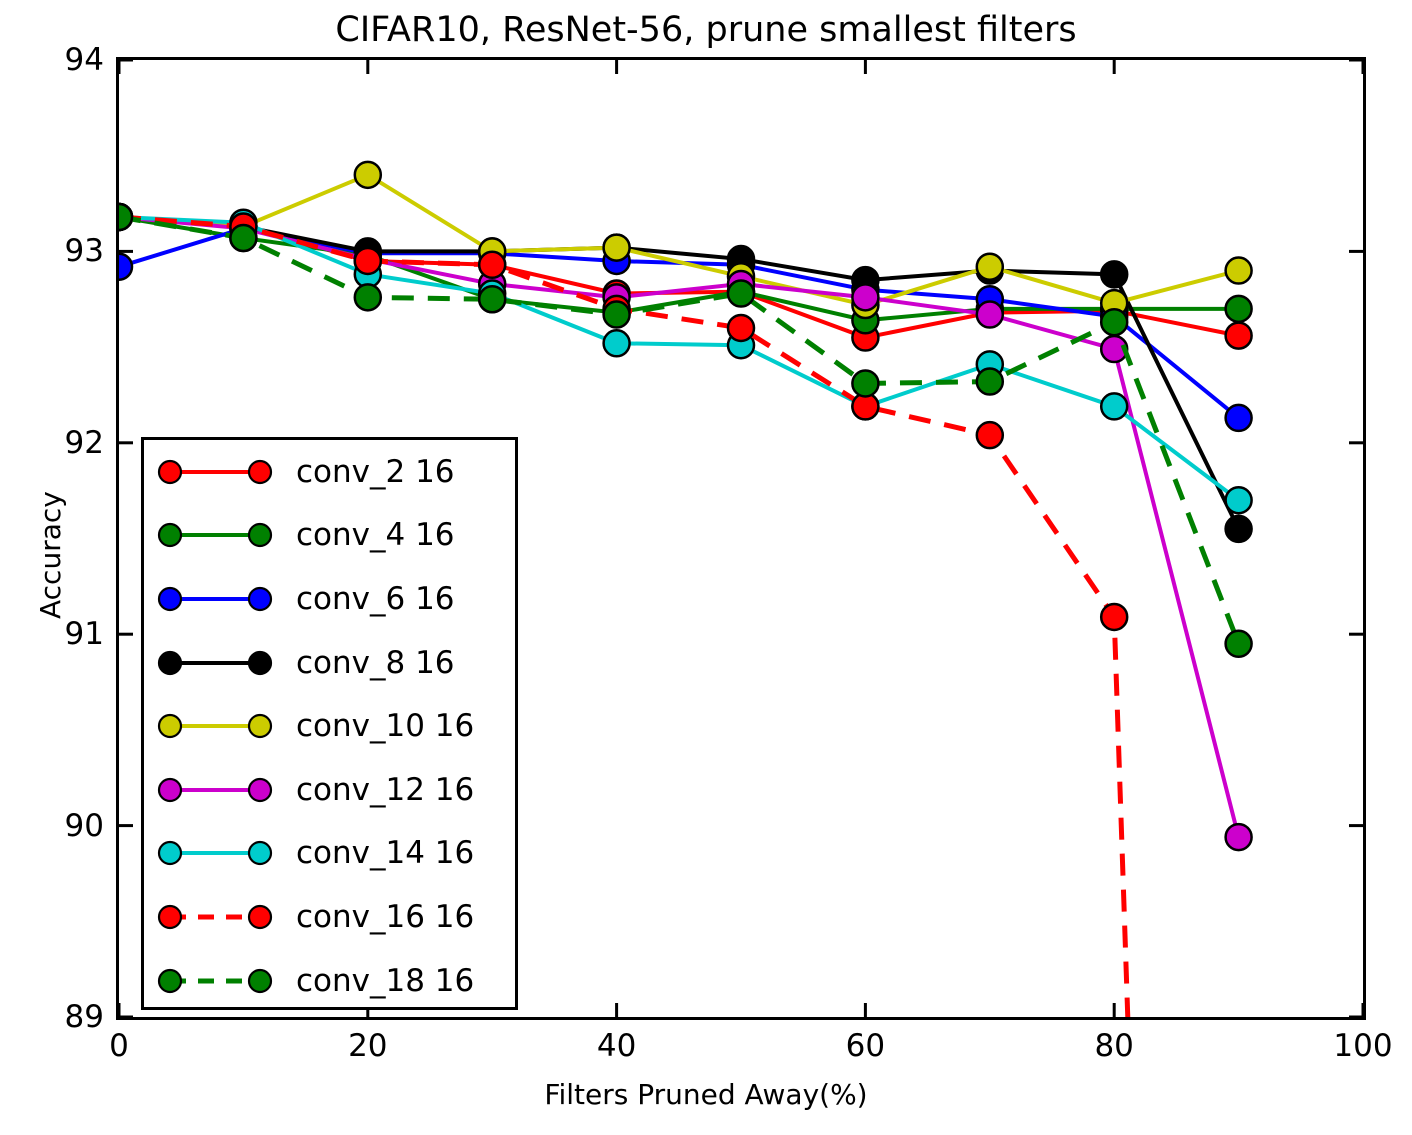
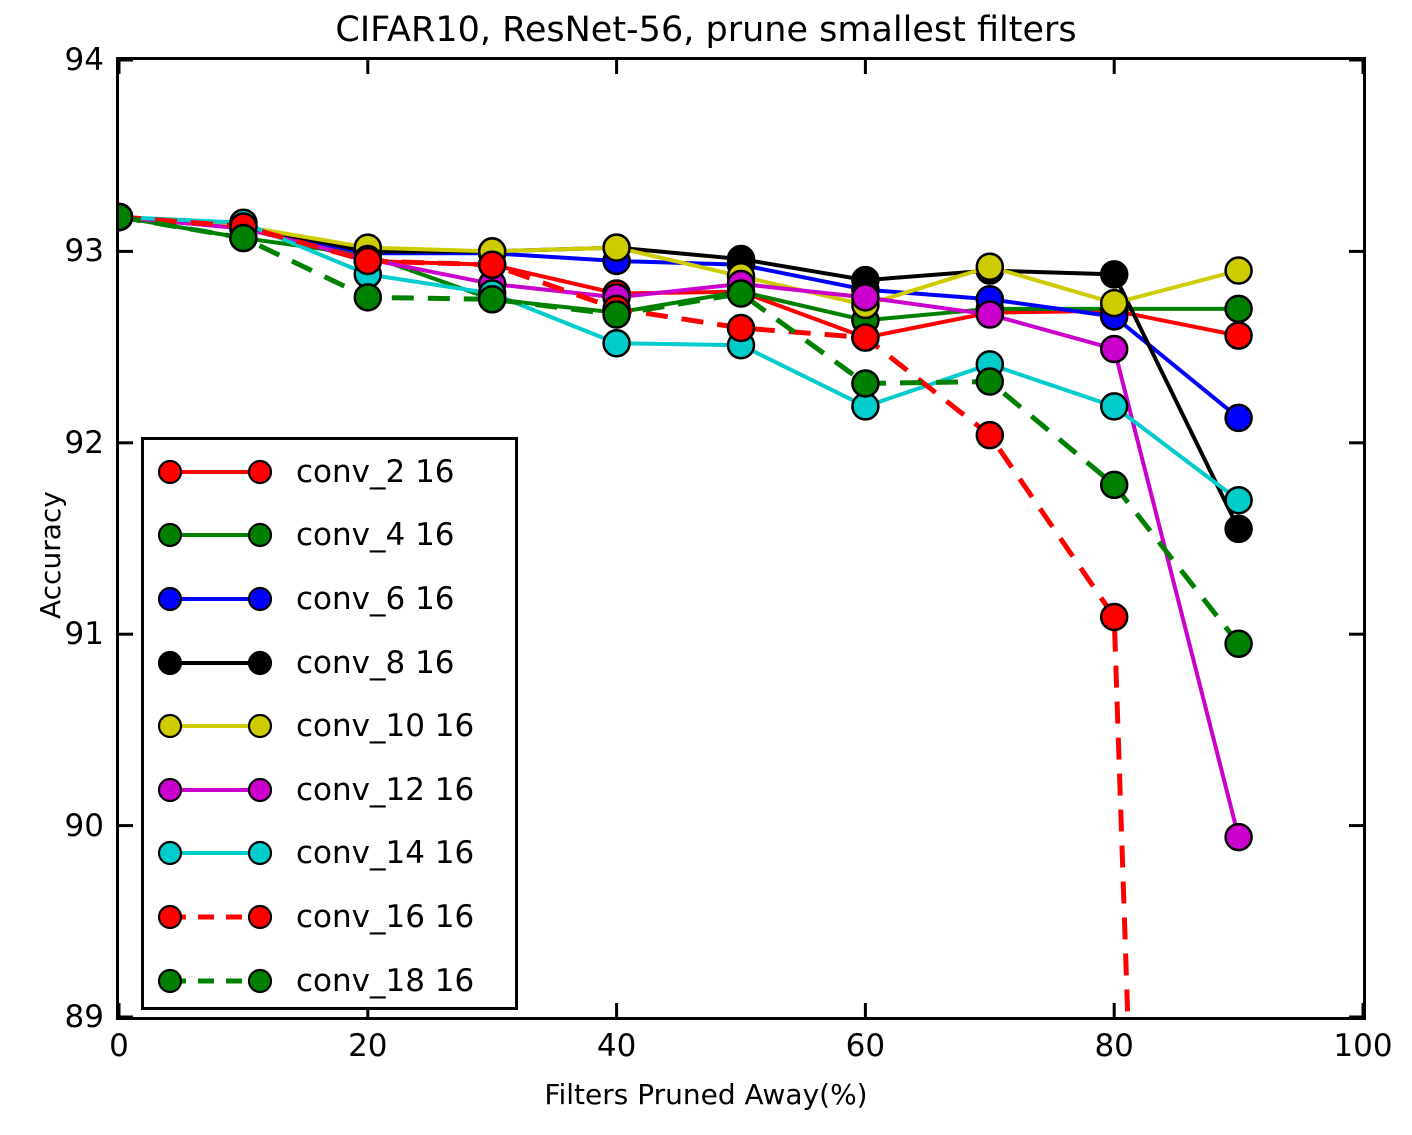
conv_6 16/0: 92.92 -> 93.18
conv_10 16/20: 93.40 -> 93.02
conv_16 16/60: 92.19 -> 92.55
conv_18 16/80: 92.63 -> 91.78
